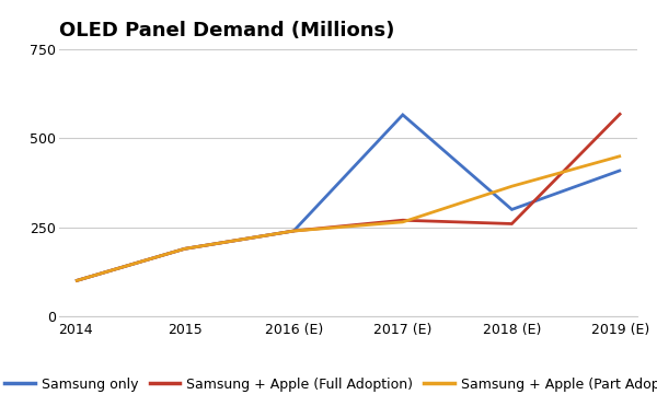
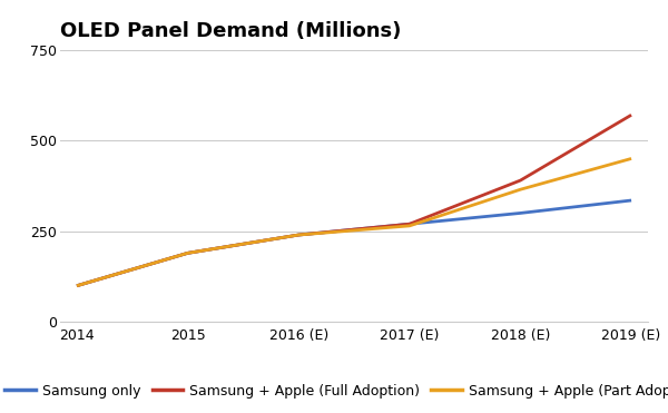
Samsung only/2017 (E): 565 -> 270
Samsung + Apple (Full Adoption)/2018 (E): 260 -> 390
Samsung only/2019 (E): 410 -> 335
